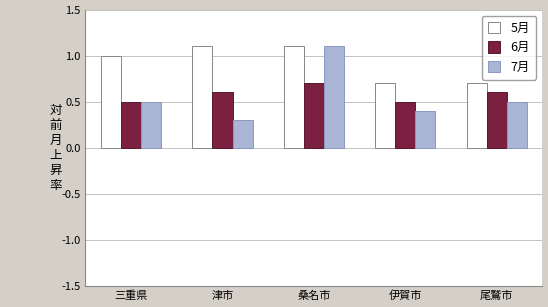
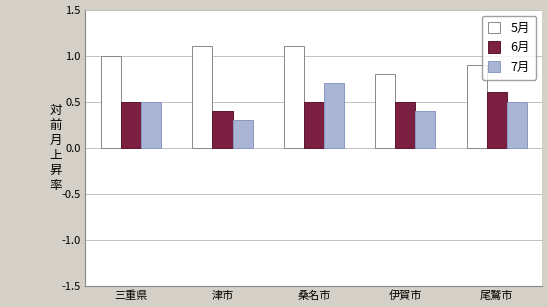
6月/津市: 0.6 -> 0.4
6月/桑名市: 0.7 -> 0.5
7月/桑名市: 1.1 -> 0.7
5月/伊賀市: 0.7 -> 0.8
5月/尾鷲市: 0.7 -> 0.9
